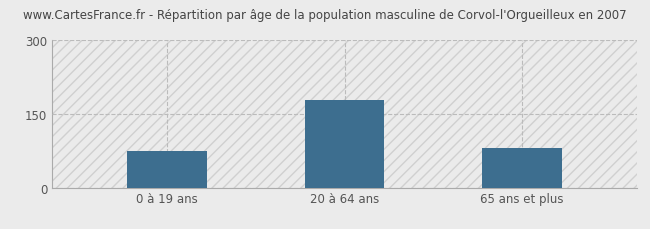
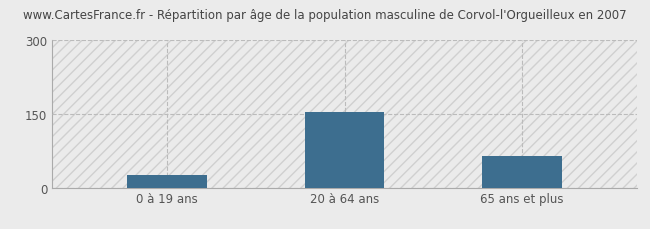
0 à 19 ans: 75 -> 25
20 à 64 ans: 178 -> 155
65 ans et plus: 80 -> 65
